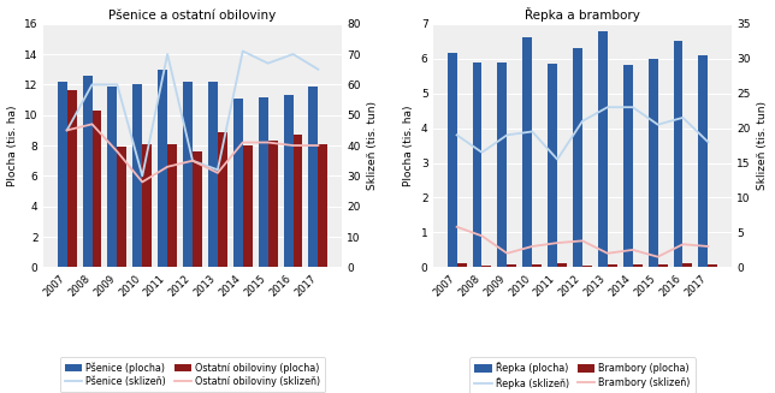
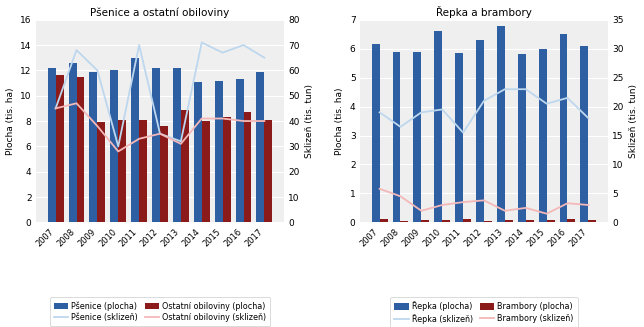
Pšenice a ostatní obiloviny/Pšenice (sklizeň)/2008: 60 -> 68
Pšenice a ostatní obiloviny/Ostatní obiloviny (plocha)/2008: 10.3 -> 11.5
